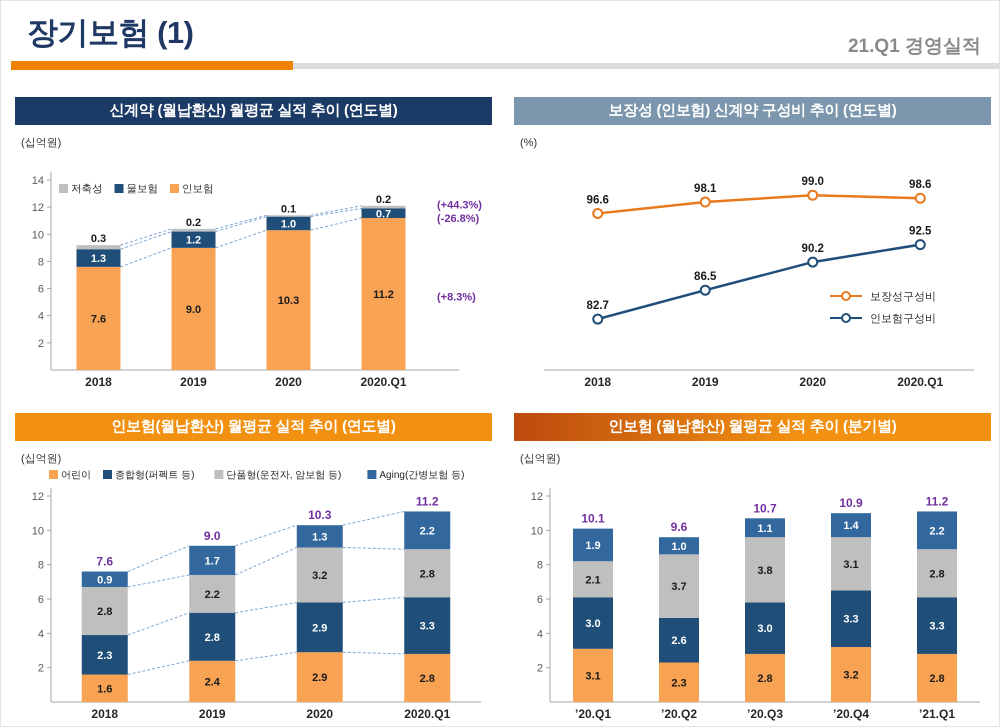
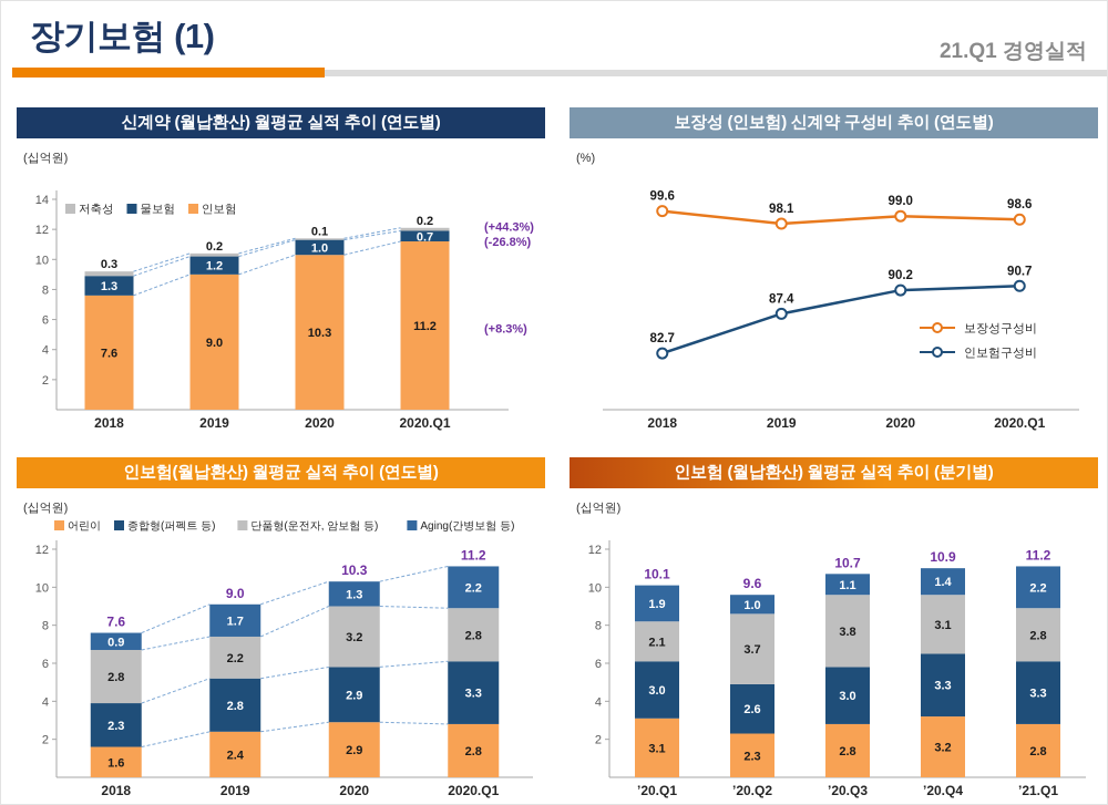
보장성 (인보험) 신계약 구성비 추이 (연도별)/보장성구성비/2018: 96.6 -> 99.6
보장성 (인보험) 신계약 구성비 추이 (연도별)/인보험구성비/2019: 86.5 -> 87.4
보장성 (인보험) 신계약 구성비 추이 (연도별)/인보험구성비/2020.Q1: 92.5 -> 90.7
